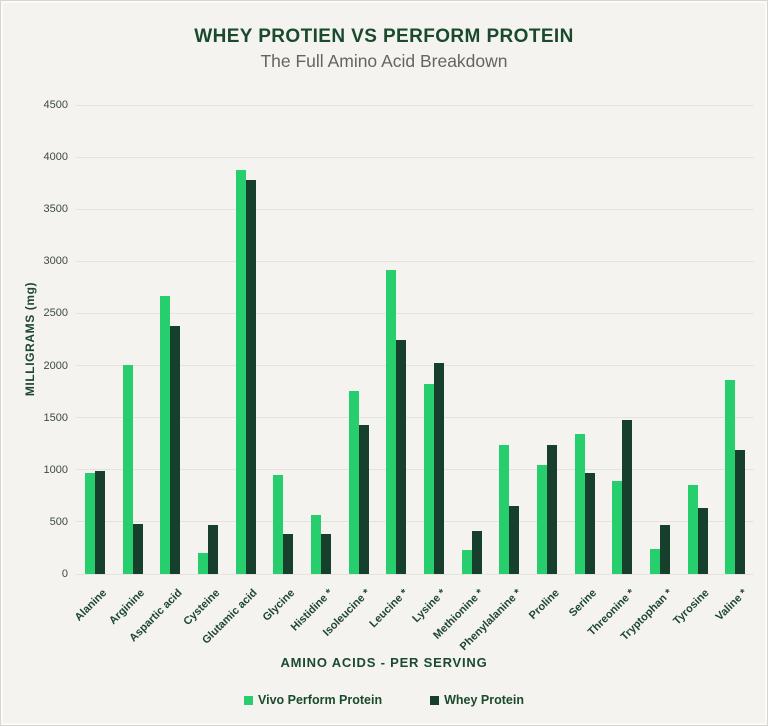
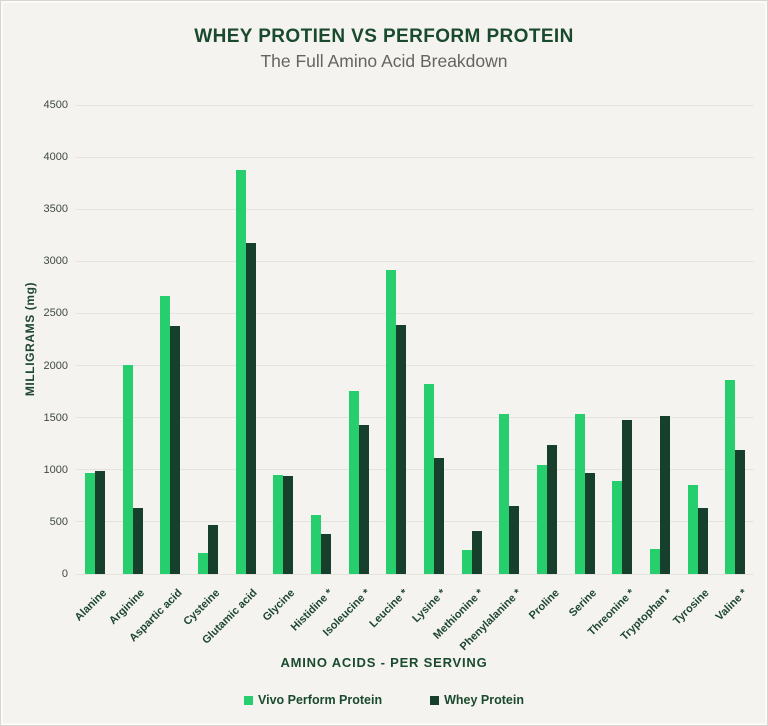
Whey Protein/Arginine: 480 -> 630
Whey Protein/Glutamic acid: 3780 -> 3180
Whey Protein/Glycine: 380 -> 940
Whey Protein/Leucine *: 2250 -> 2390
Whey Protein/Lysine *: 2020 -> 1110
Vivo Perform Protein/Phenylalanine *: 1240 -> 1540
Vivo Perform Protein/Serine: 1340 -> 1540
Whey Protein/Tryptophan *: 480 -> 1520
